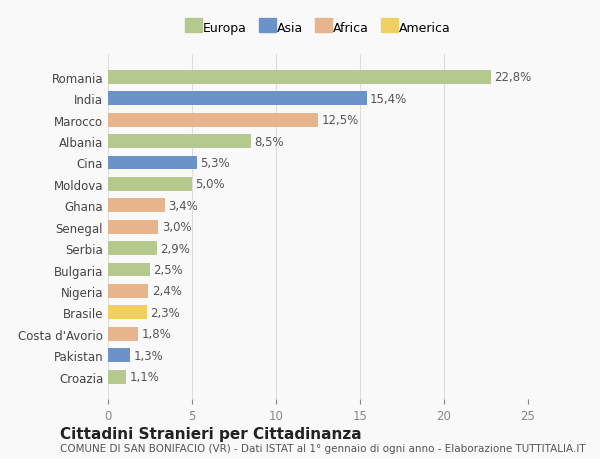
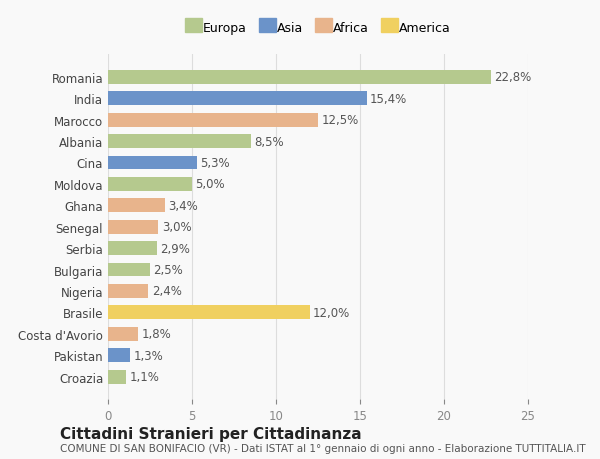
Brasile: 2,3% -> 12,0%
